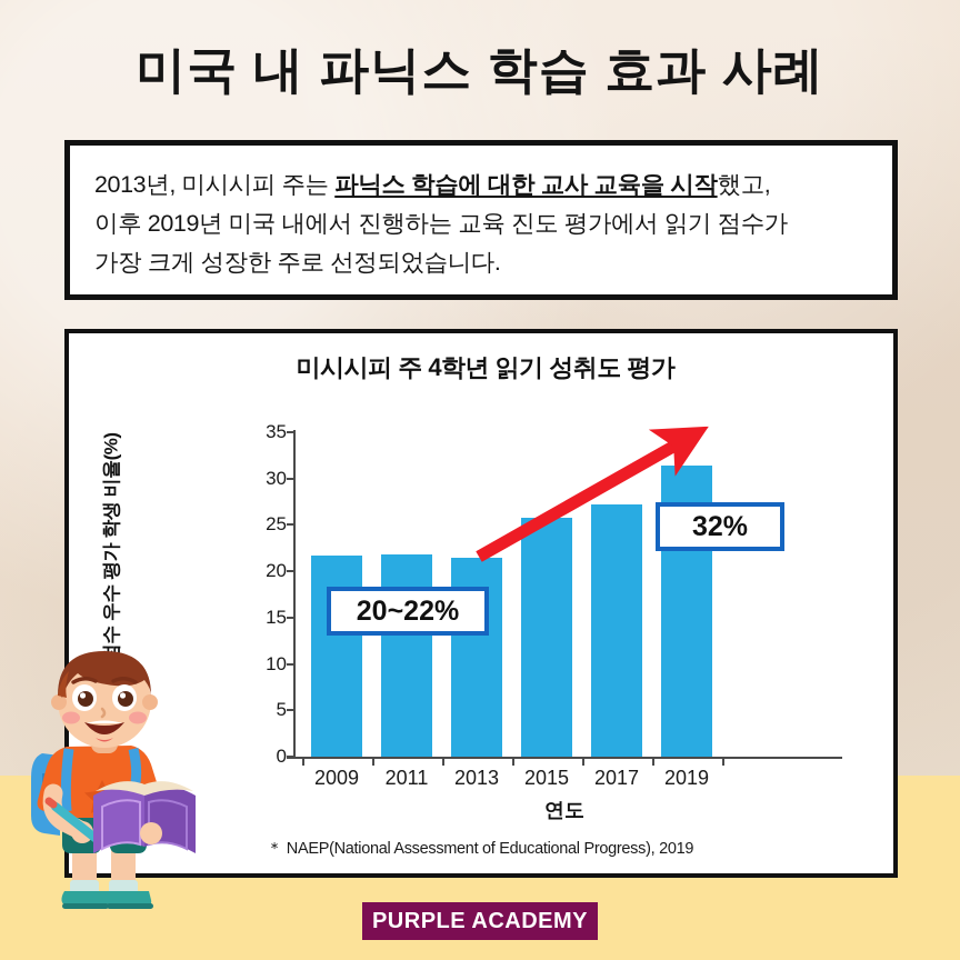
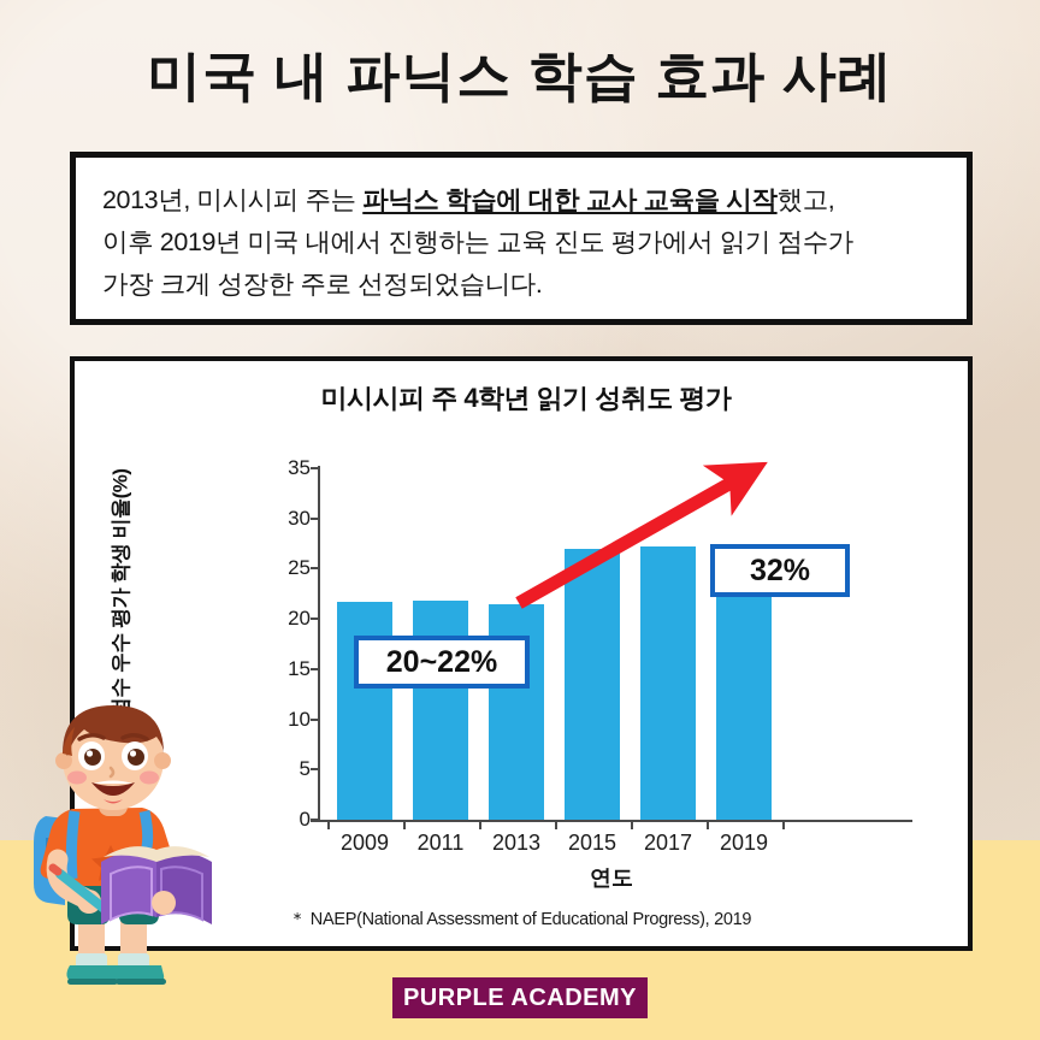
2015: 26 -> 27
2019: 31 -> 25
